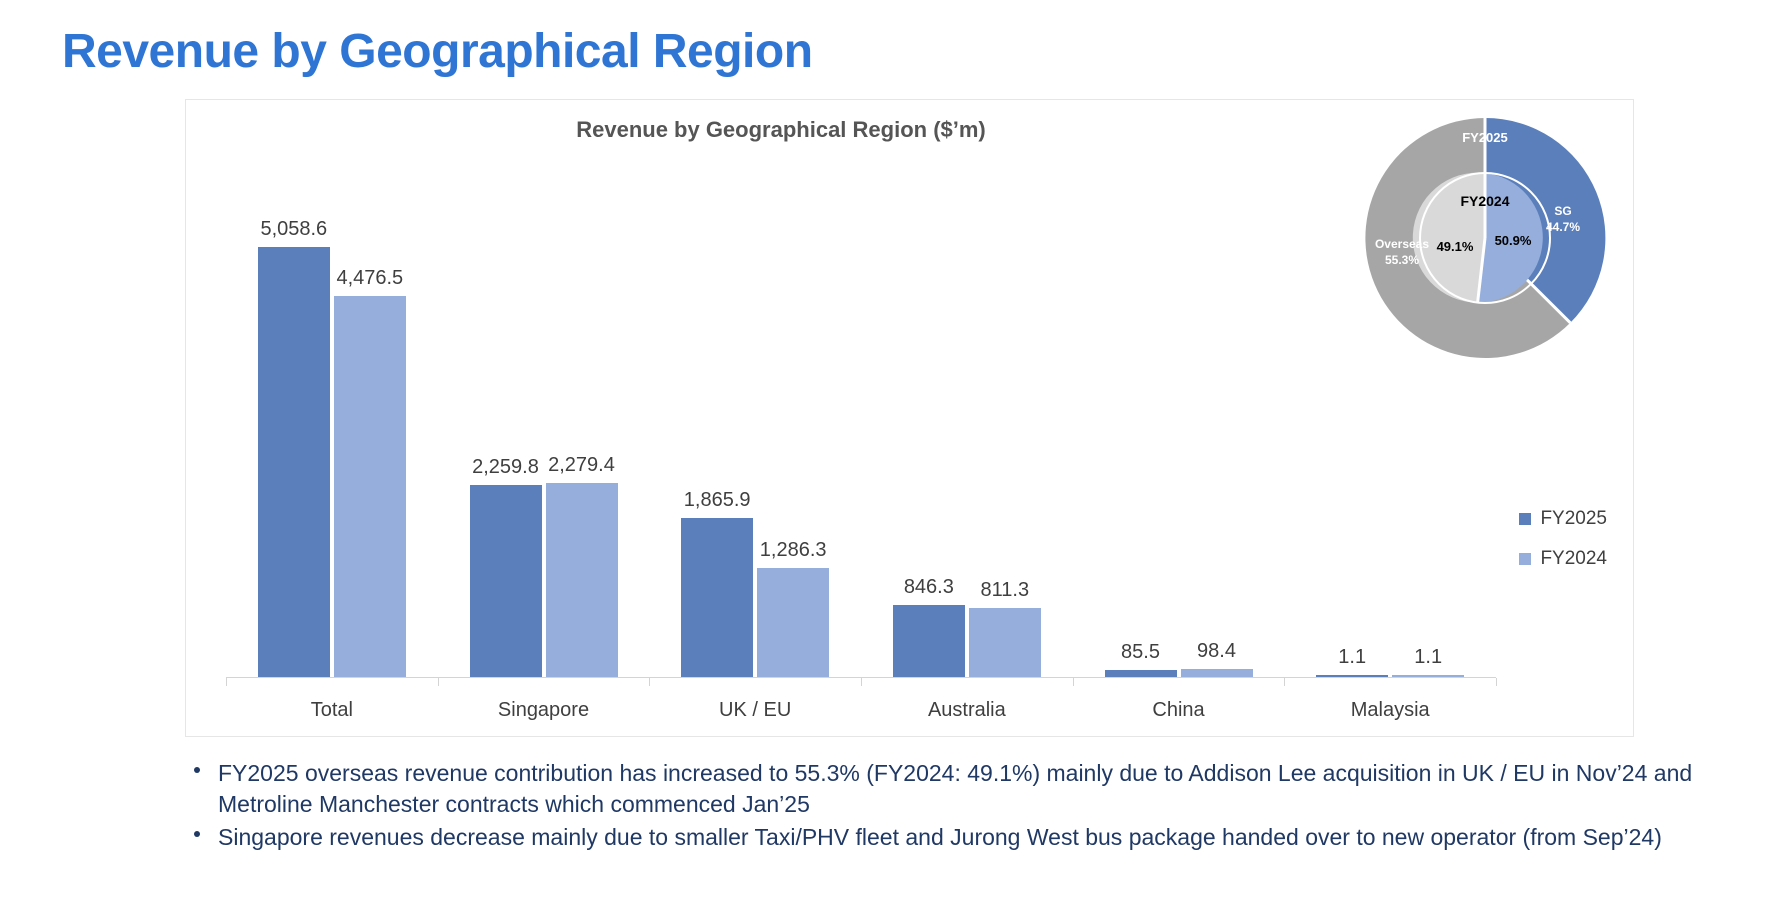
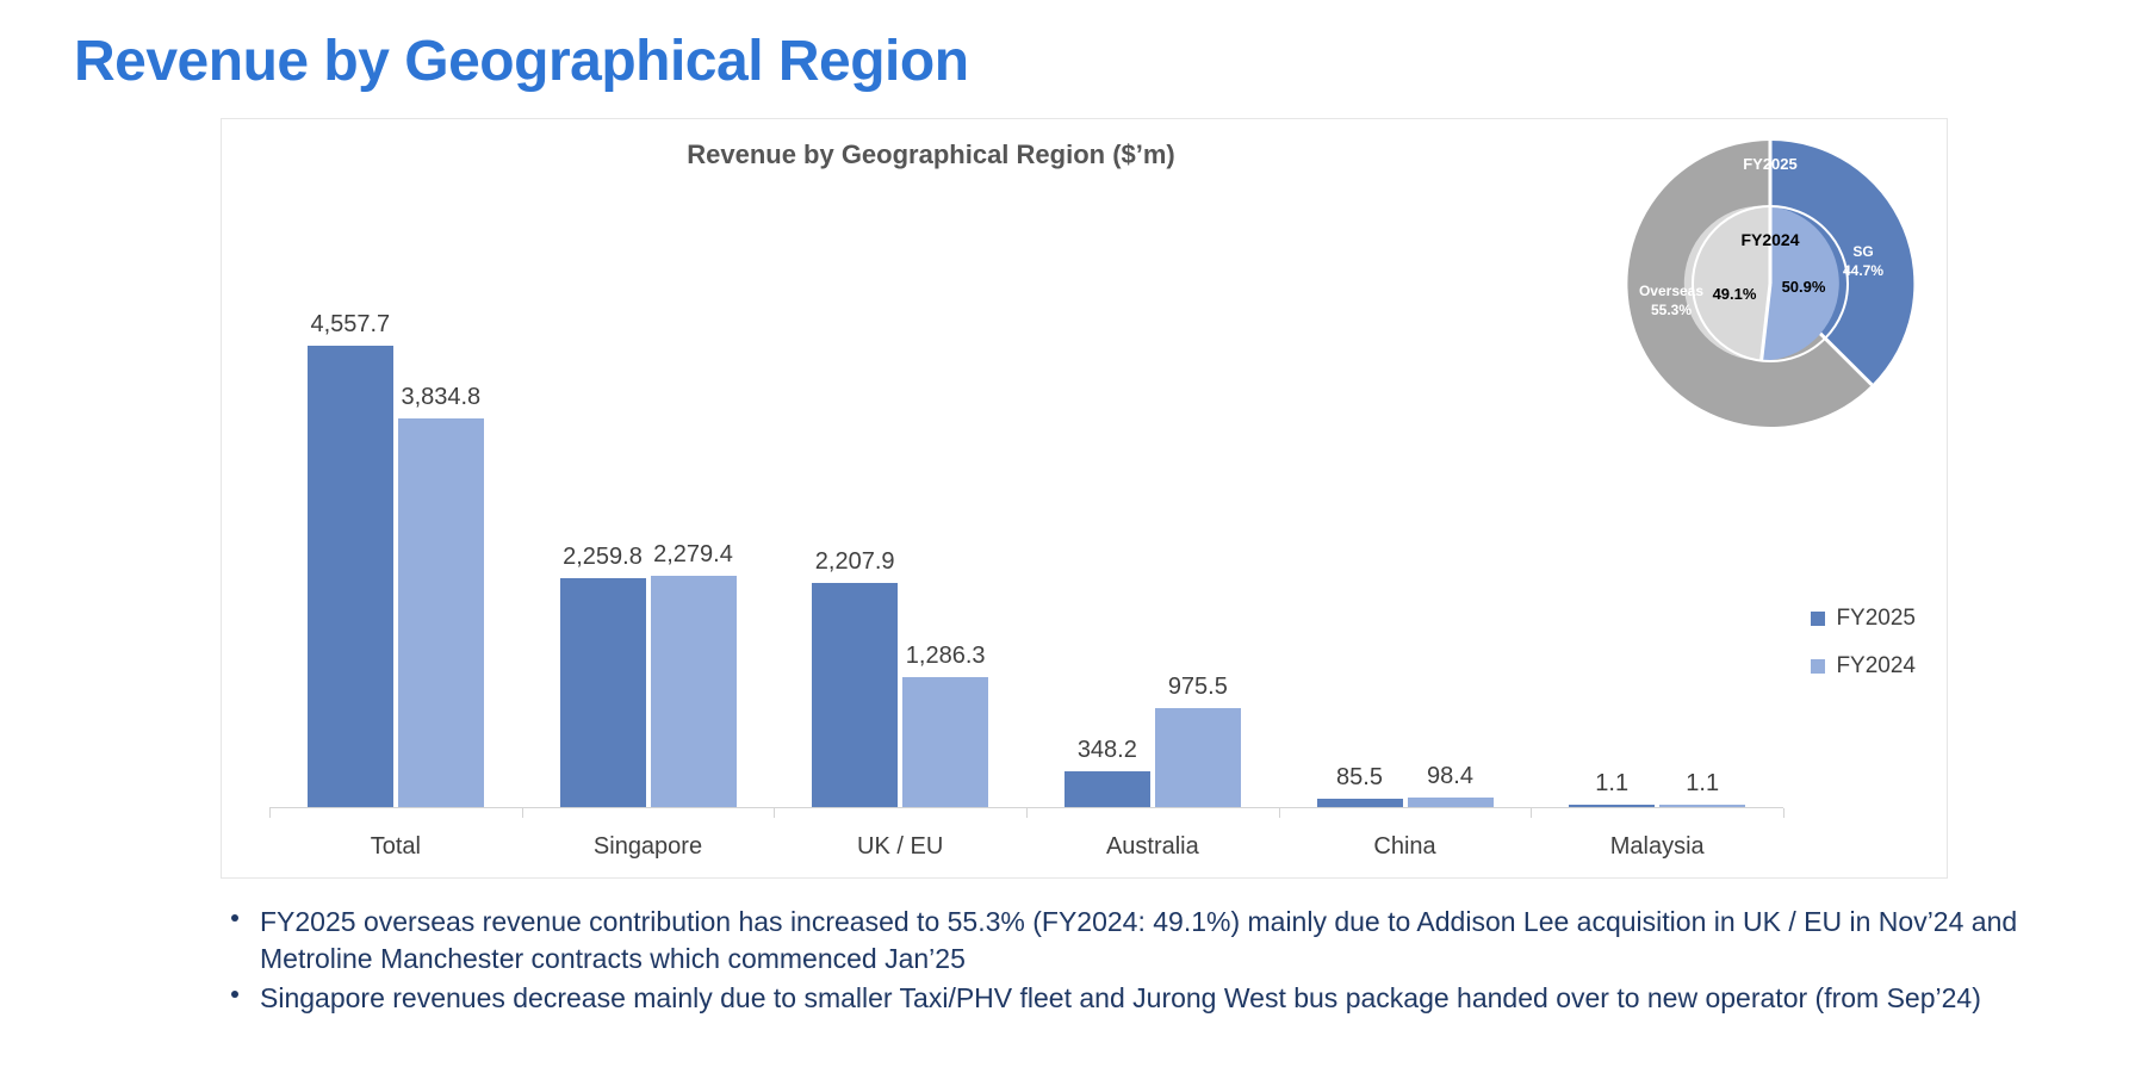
FY2025/Total: 5,058.6 -> 4,557.7
FY2024/Total: 4,476.5 -> 3,834.8
FY2025/UK / EU: 1,865.9 -> 2,207.9
FY2025/Australia: 846.3 -> 348.2
FY2024/Australia: 811.3 -> 975.5
